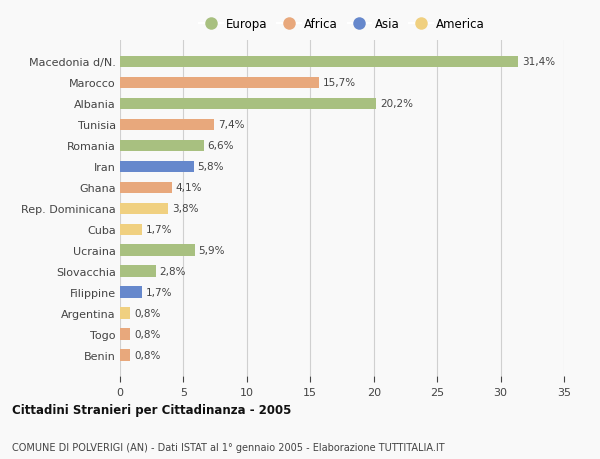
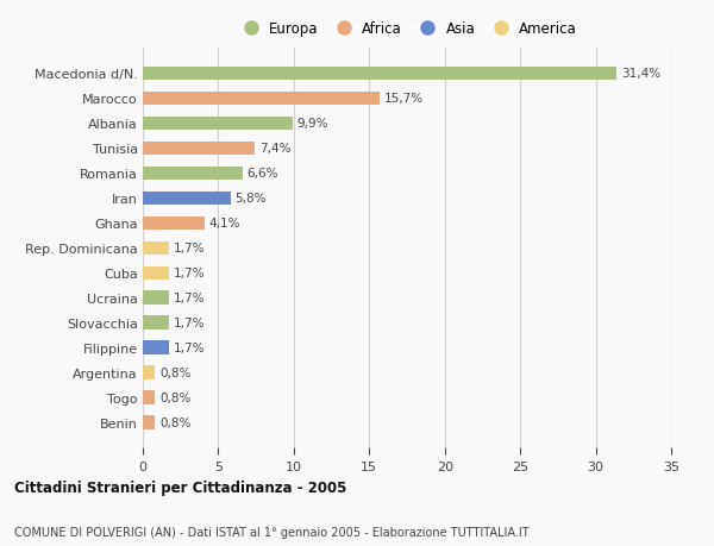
Albania: 20,2% -> 9,9%
Rep. Dominicana: 3,8% -> 1,7%
Ucraina: 5,9% -> 1,7%
Slovacchia: 2,8% -> 1,7%
